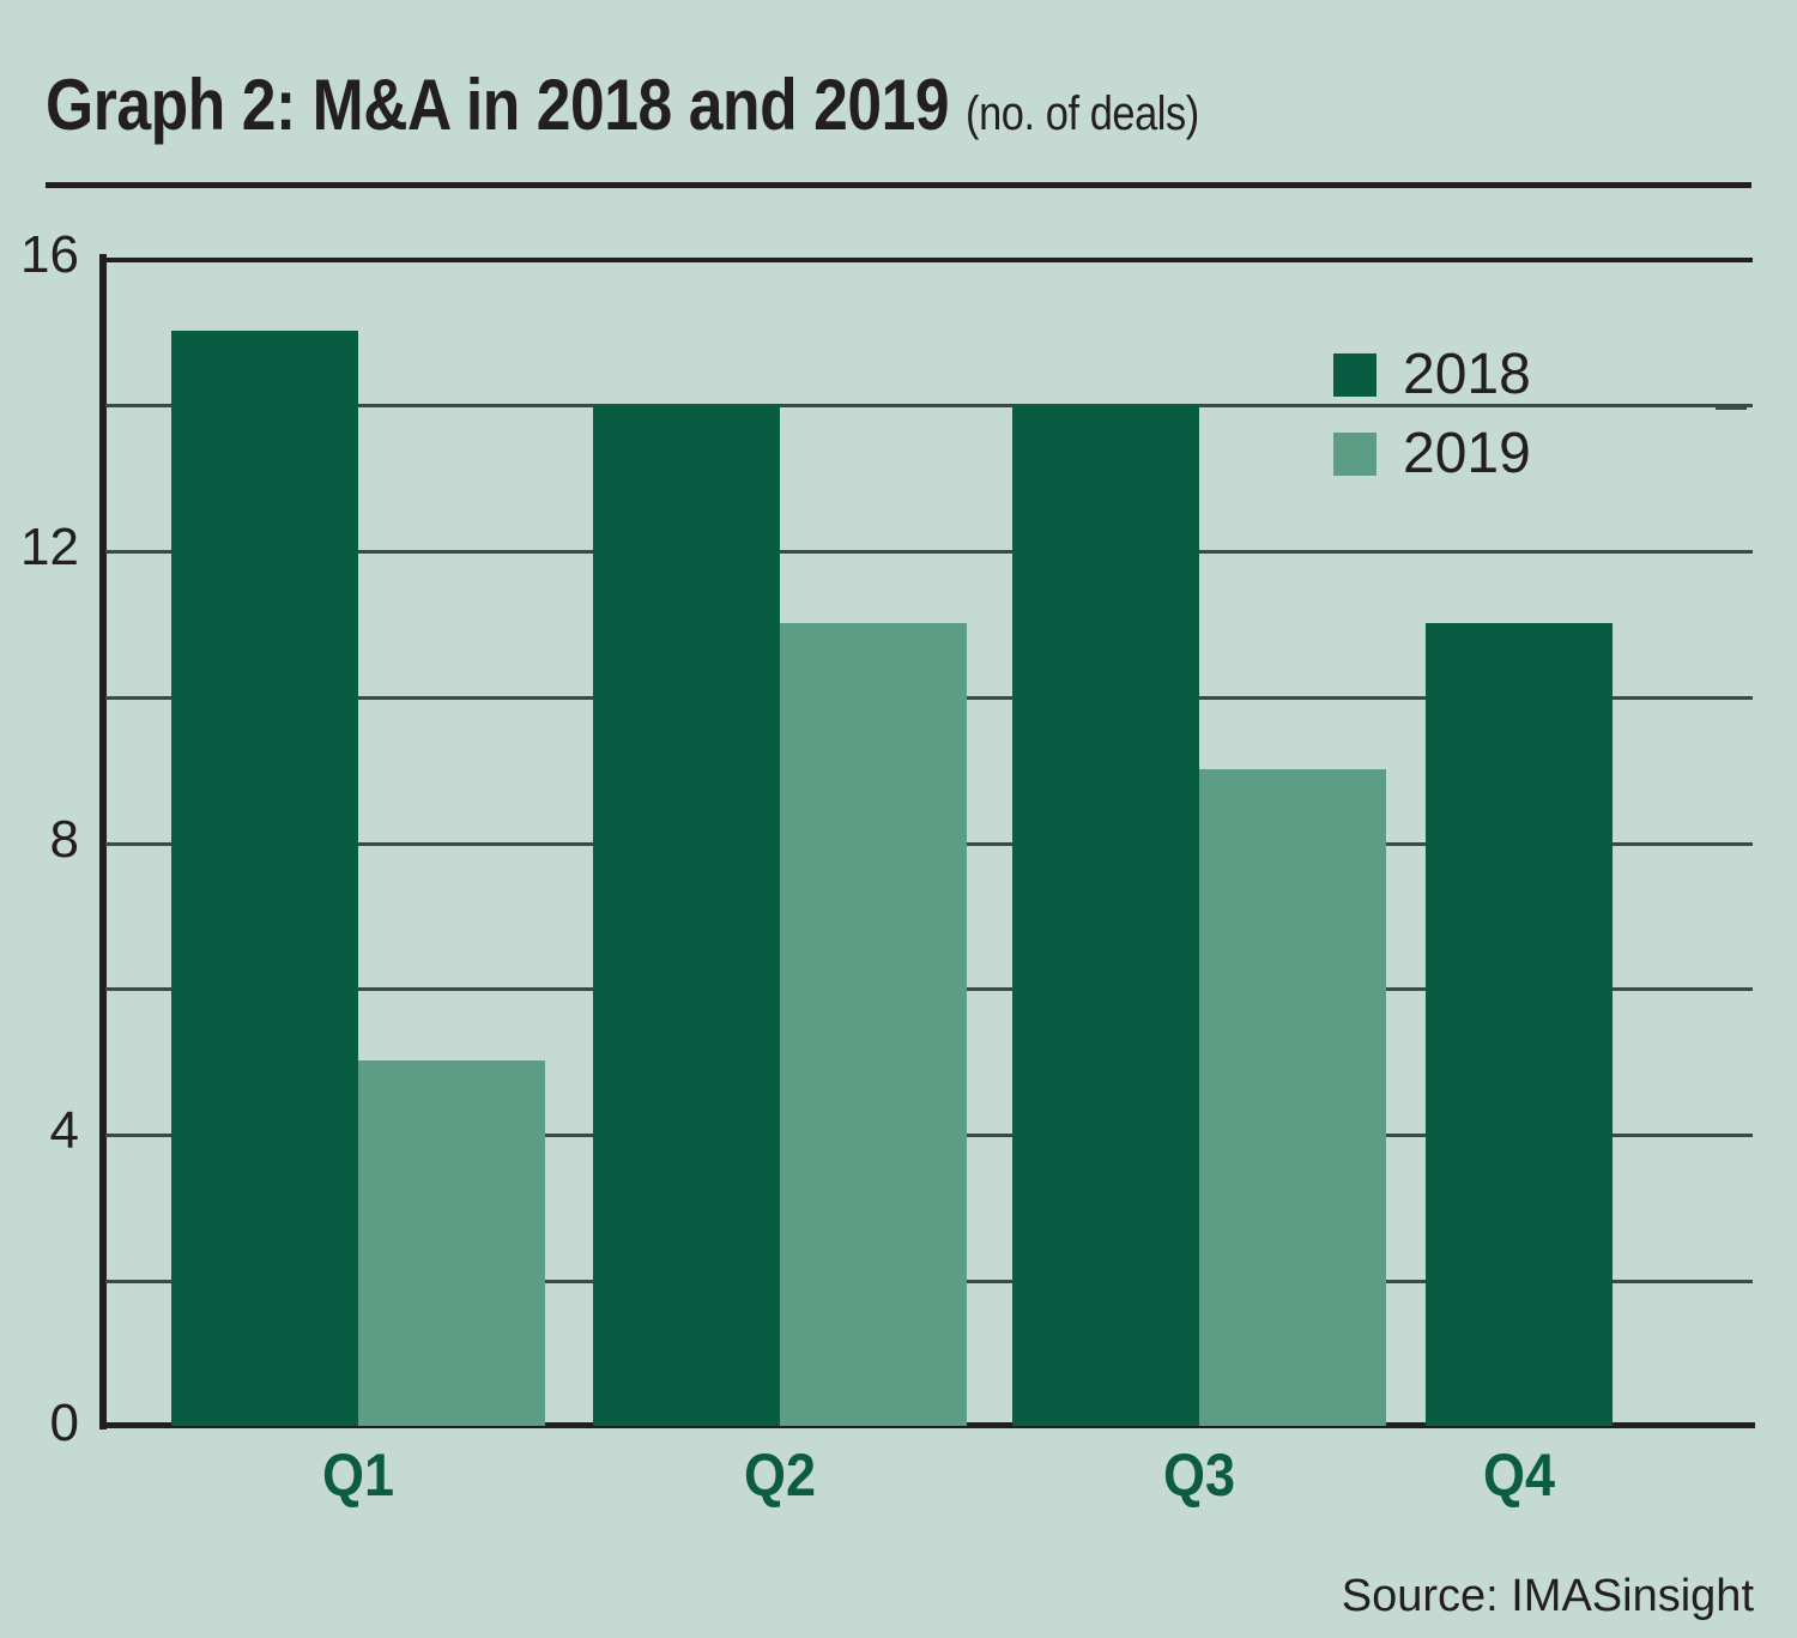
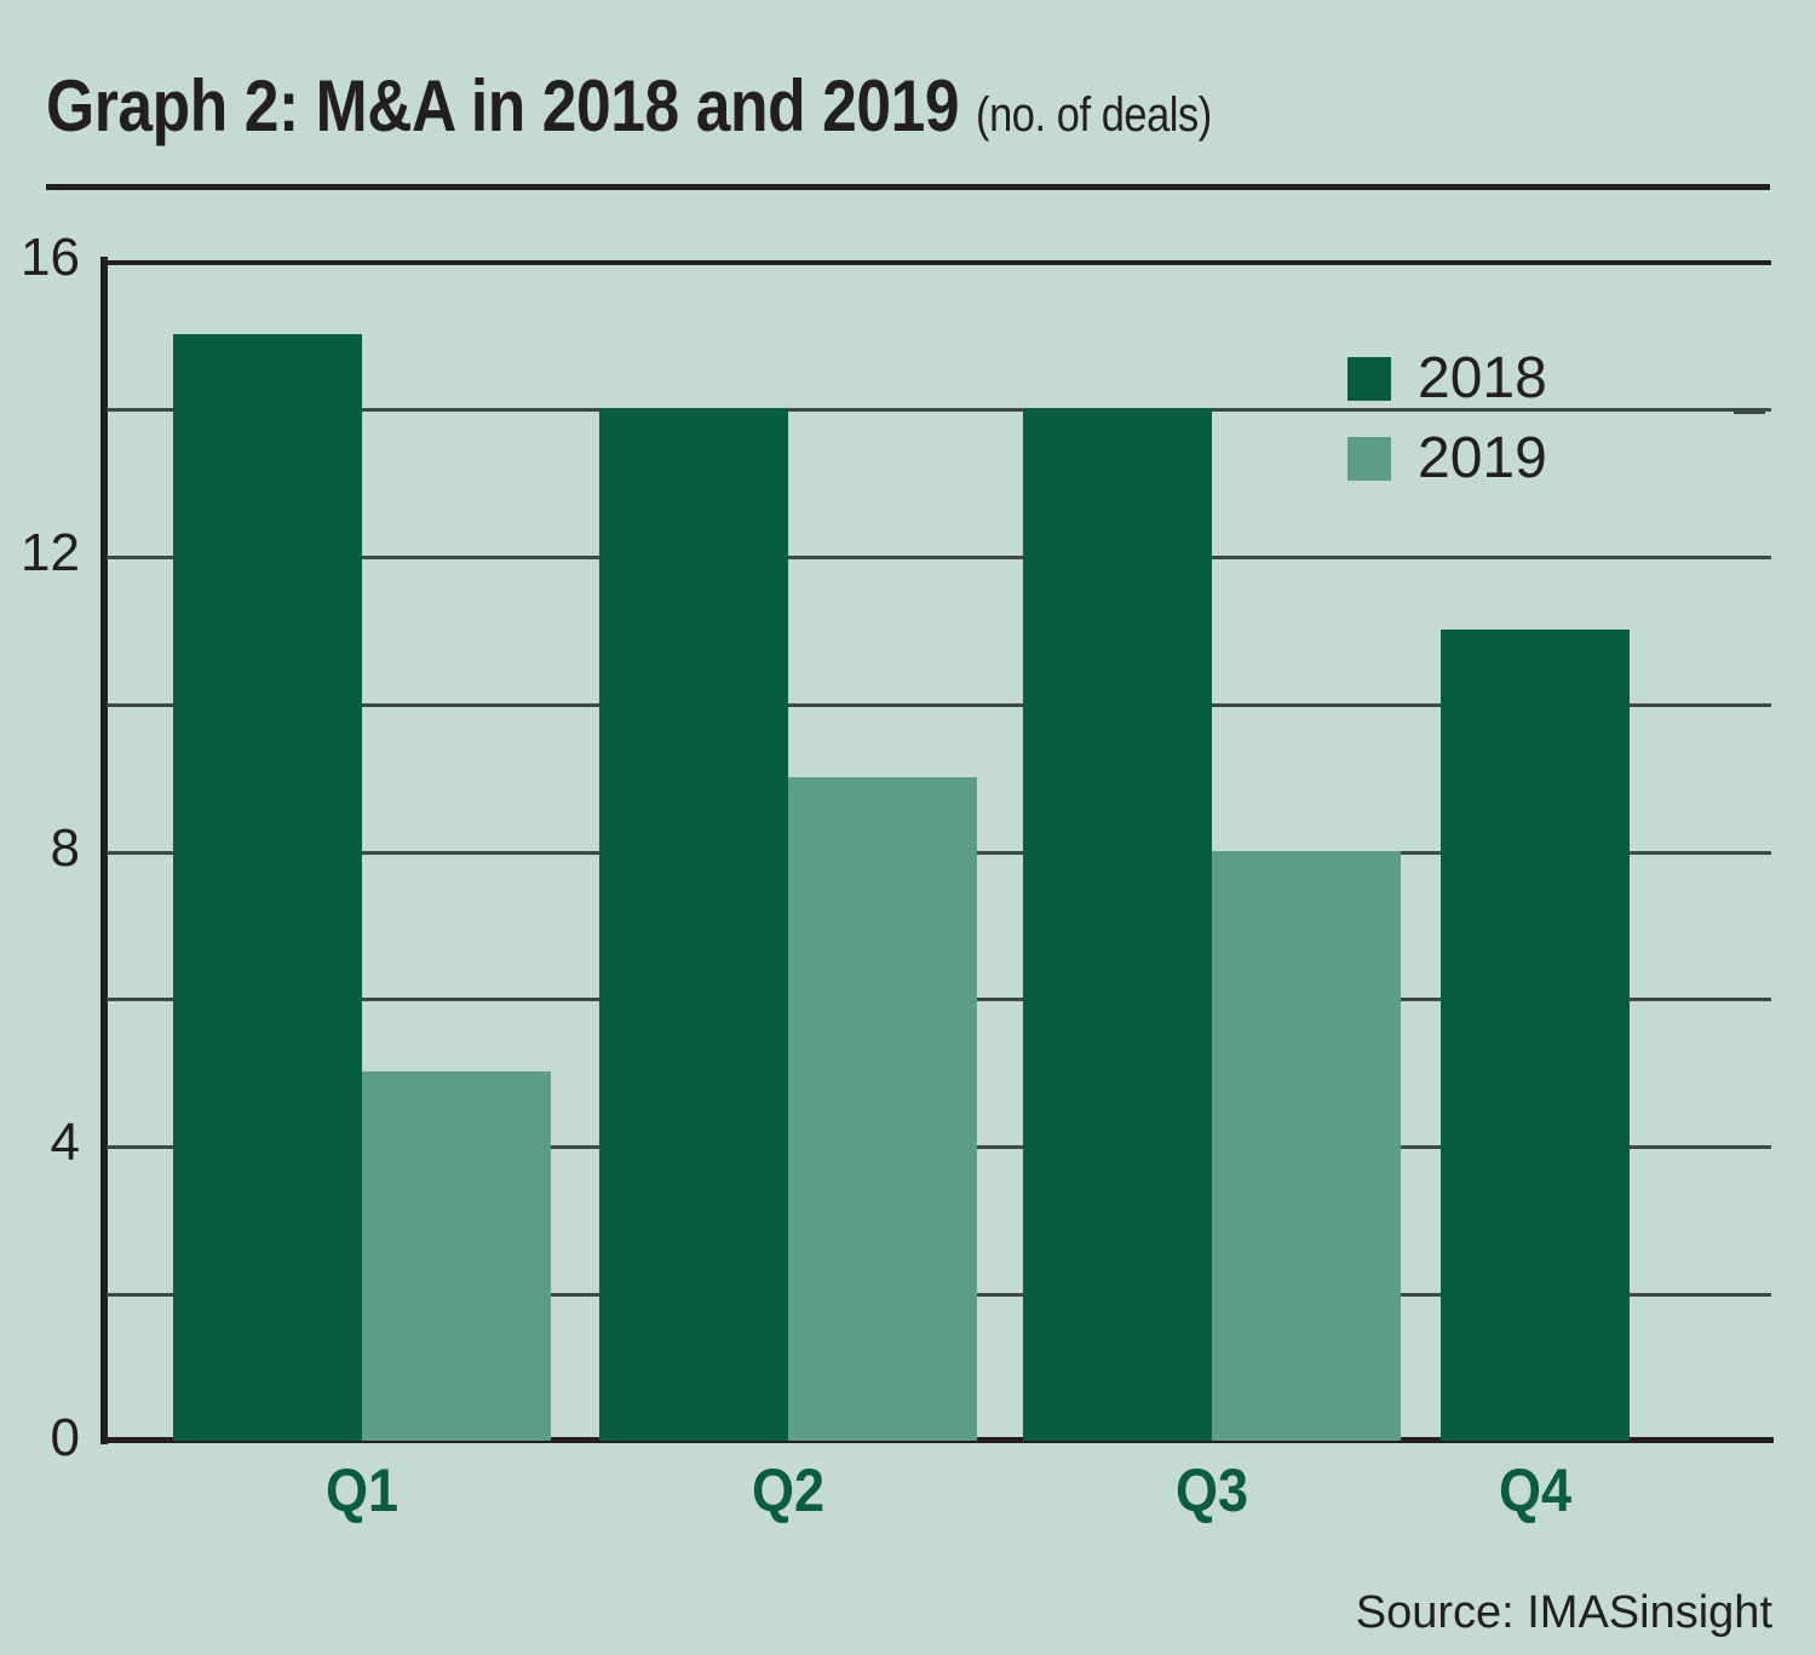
2019/Q2: 11 -> 9
2019/Q3: 9 -> 8
